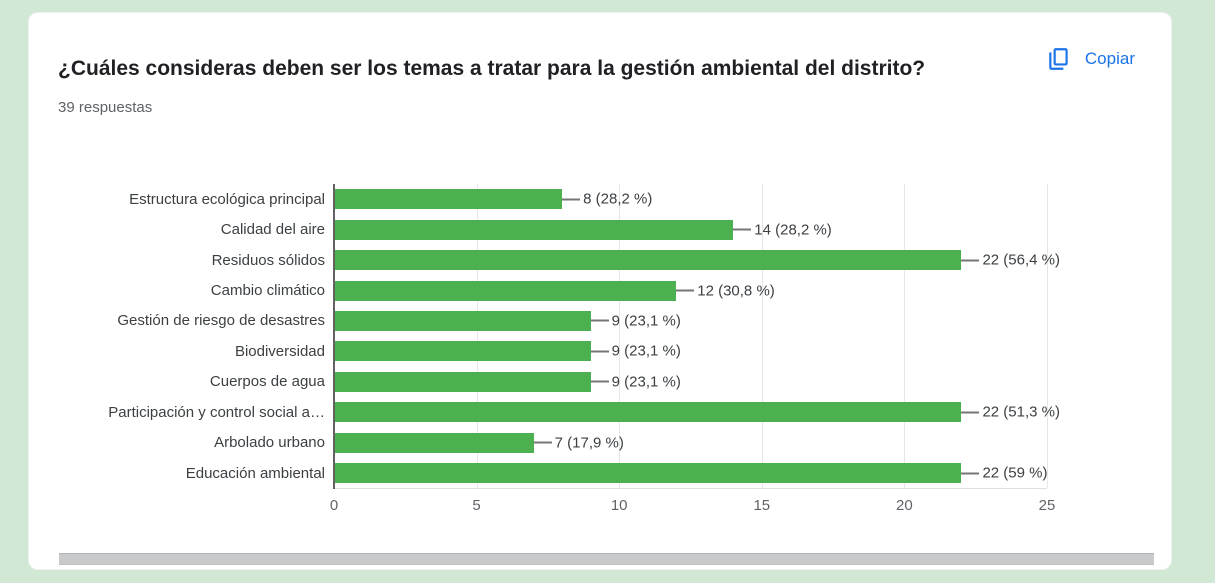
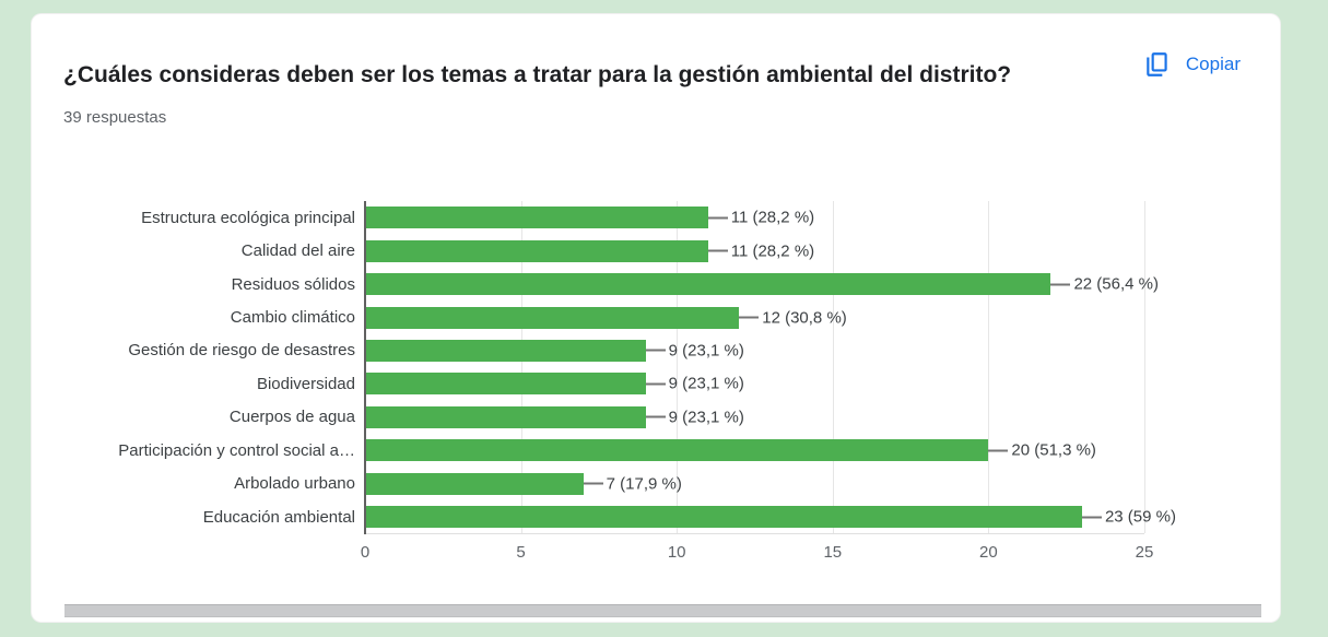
Estructura ecológica principal: 8 -> 11
Calidad del aire: 14 -> 11
Participación y control social a…: 22 -> 20
Educación ambiental: 22 -> 23
